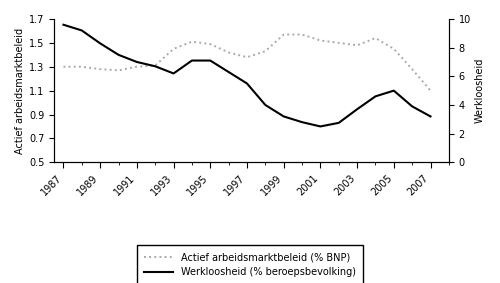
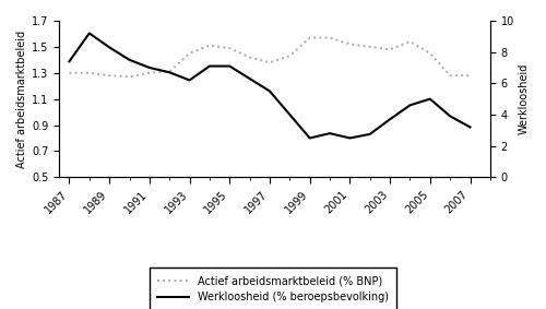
Werkloosheid (% beroepsbevolking)/1987: 9.6 -> 7.4
Werkloosheid (% beroepsbevolking)/1999: 3.2 -> 2.5
Actief arbeidsmarktbeleid (% BNP)/2007: 1.10 -> 1.28
